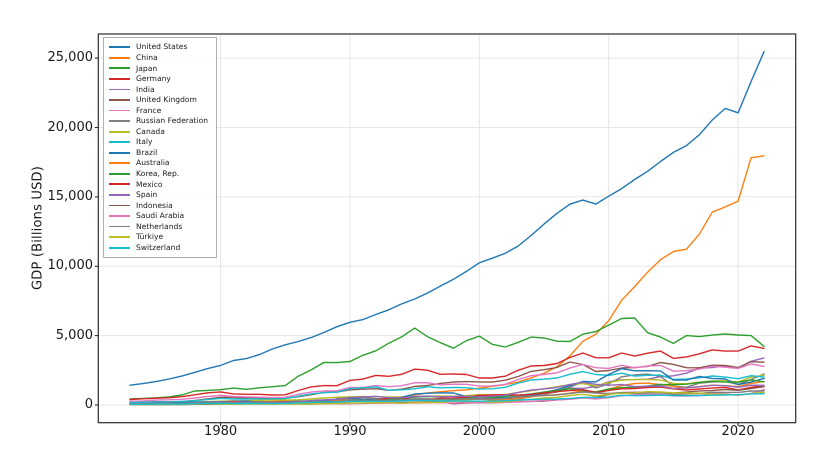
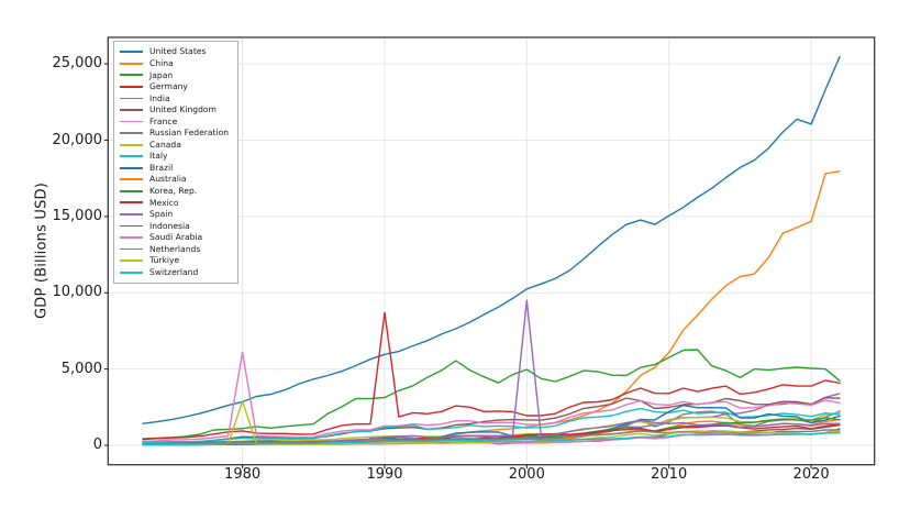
France/1980: 700 -> 6100
Türkiye/1980: 100 -> 2900
Germany/1990: 1800 -> 8700
Spain/2000: 600 -> 9500
